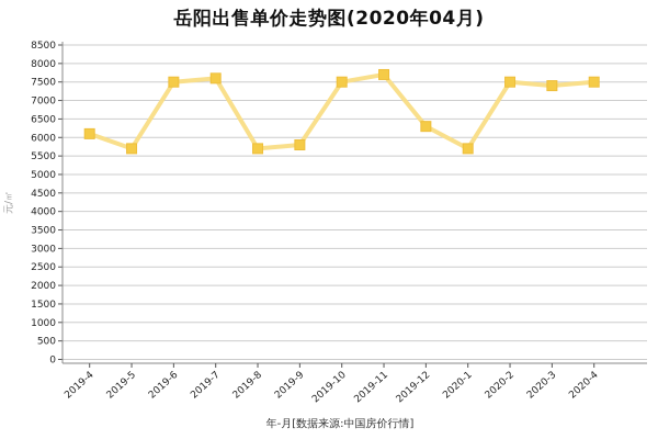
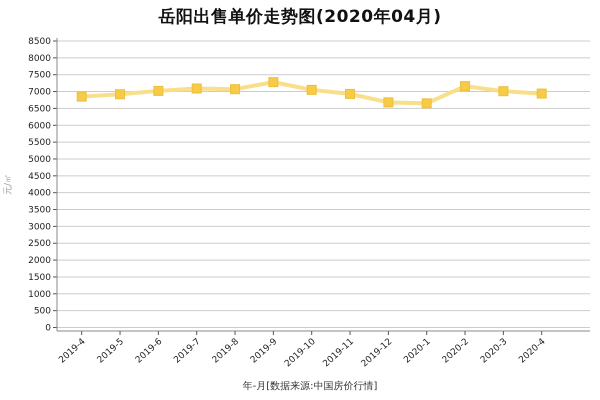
2019-4: 6100 -> 6800
2019-5: 5700 -> 6900
2019-6: 7500 -> 7000
2019-7: 7600 -> 7100
2019-8: 5700 -> 7100
2019-9: 5800 -> 7300
2019-10: 7500 -> 7000
2019-11: 7700 -> 6900
2019-12: 6300 -> 6700
2020-1: 5700 -> 6600
2020-2: 7500 -> 7200
2020-3: 7400 -> 7000
2020-4: 7500 -> 6900
